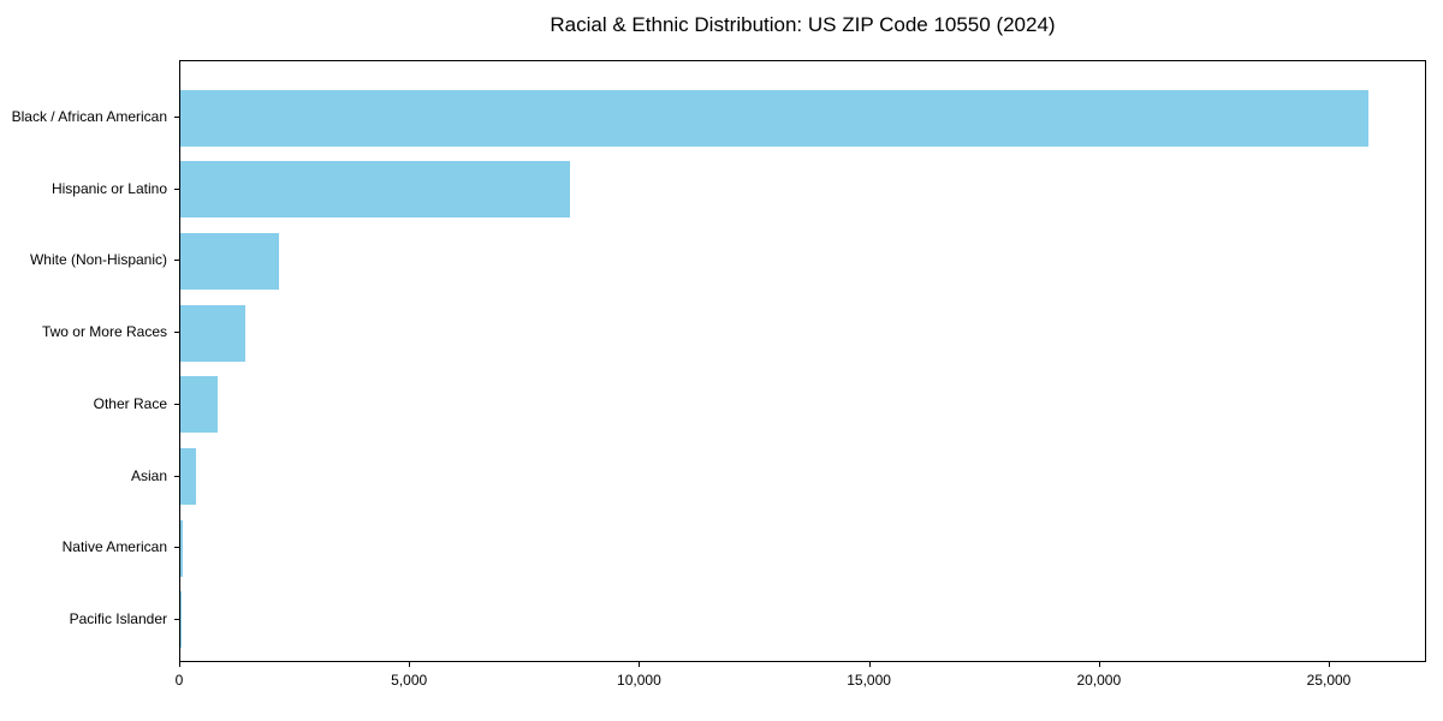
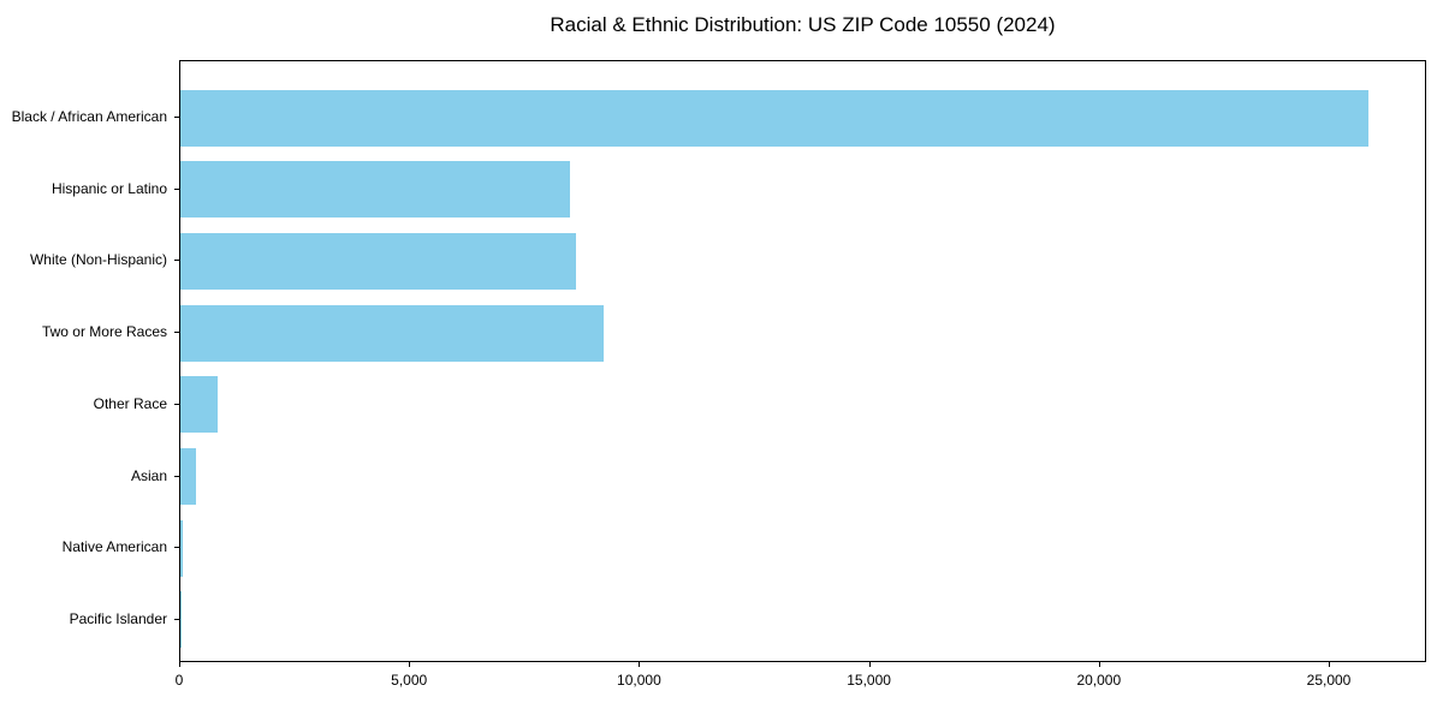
White (Non-Hispanic): 2100 -> 8600
Two or More Races: 1400 -> 9200
